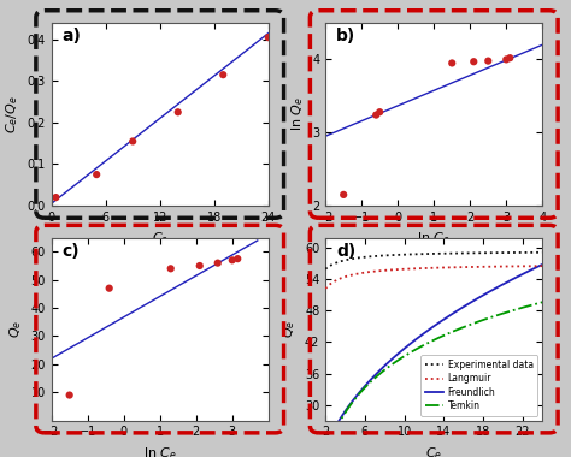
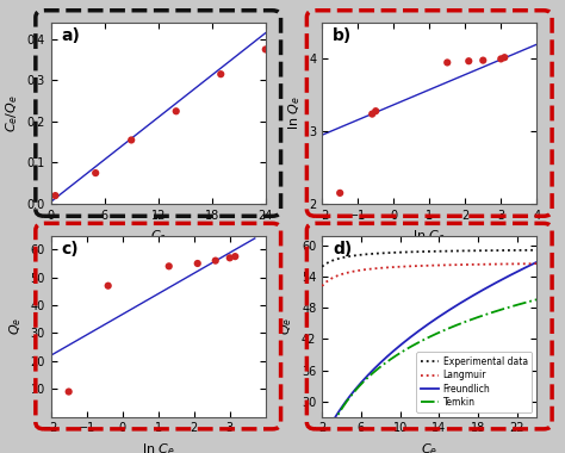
24: 0.405 -> 0.375
